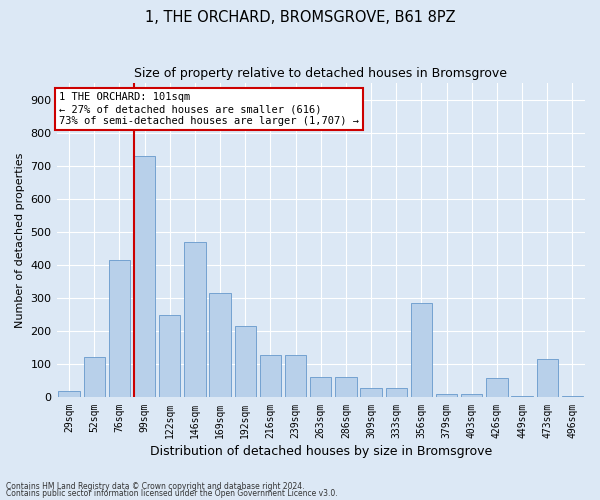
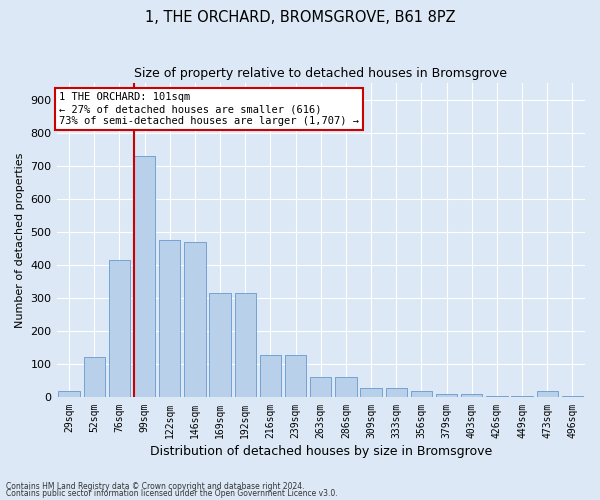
122sqm: 250 -> 475
192sqm: 215 -> 315
356sqm: 285 -> 18
426sqm: 60 -> 5
473sqm: 115 -> 18
